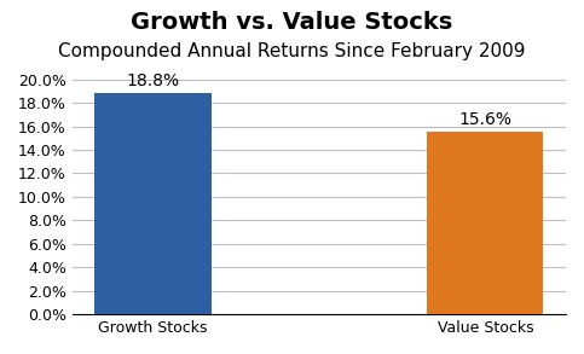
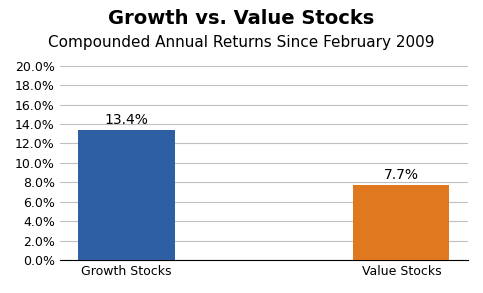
Growth Stocks: 18.8% -> 13.4%
Value Stocks: 15.6% -> 7.7%
